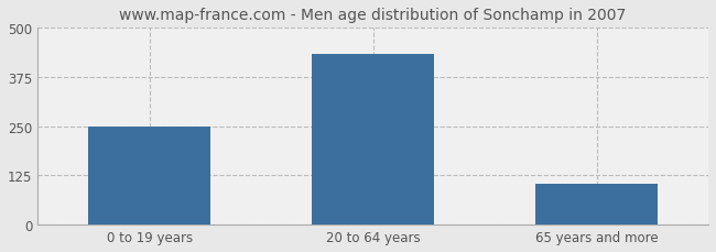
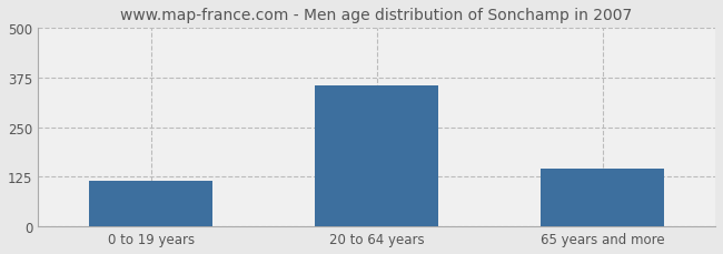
0 to 19 years: 248 -> 115
20 to 64 years: 434 -> 355
65 years and more: 103 -> 145
